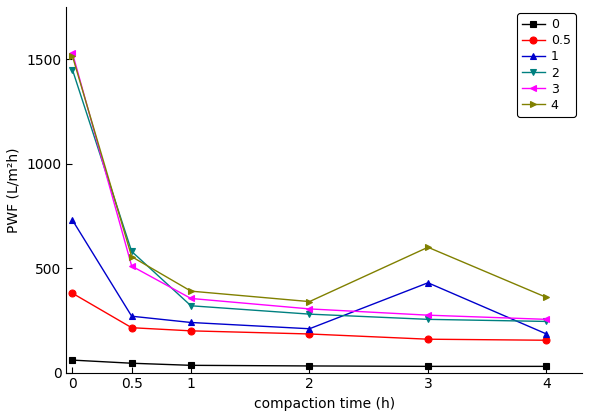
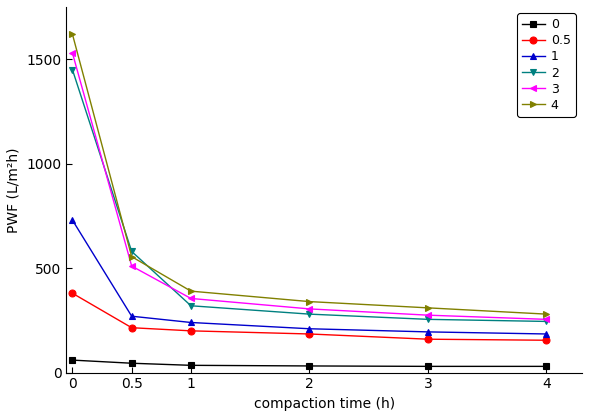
4/0: 1515 -> 1620
1/3: 430 -> 195
4/3: 600 -> 310
4/4: 360 -> 280
